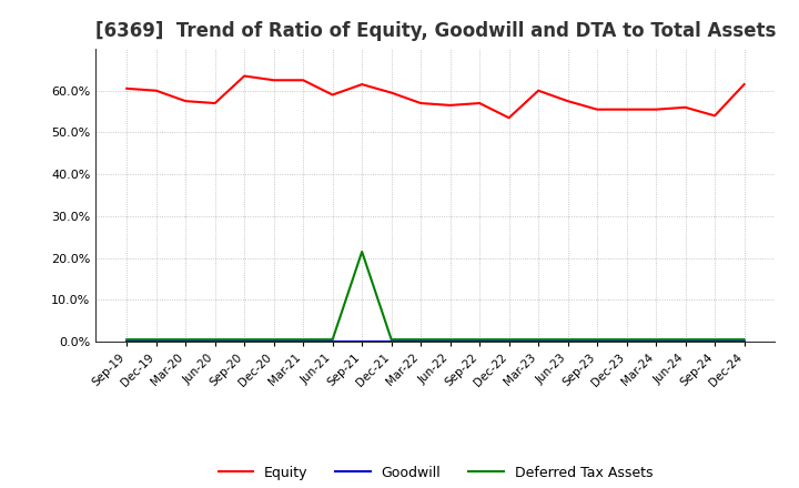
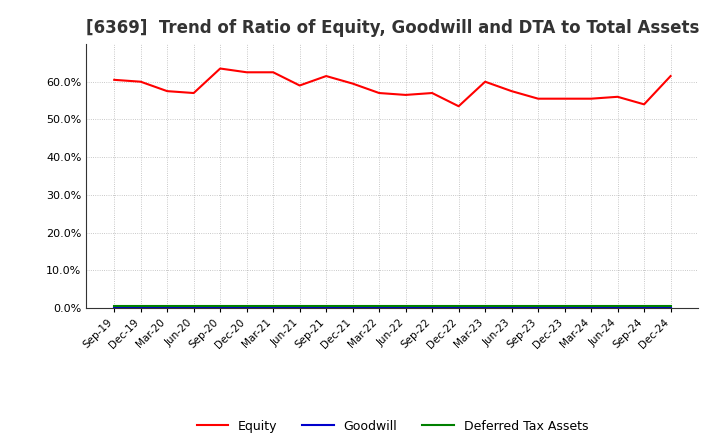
Deferred Tax Assets/Sep-21: 21.5% -> 0.5%
